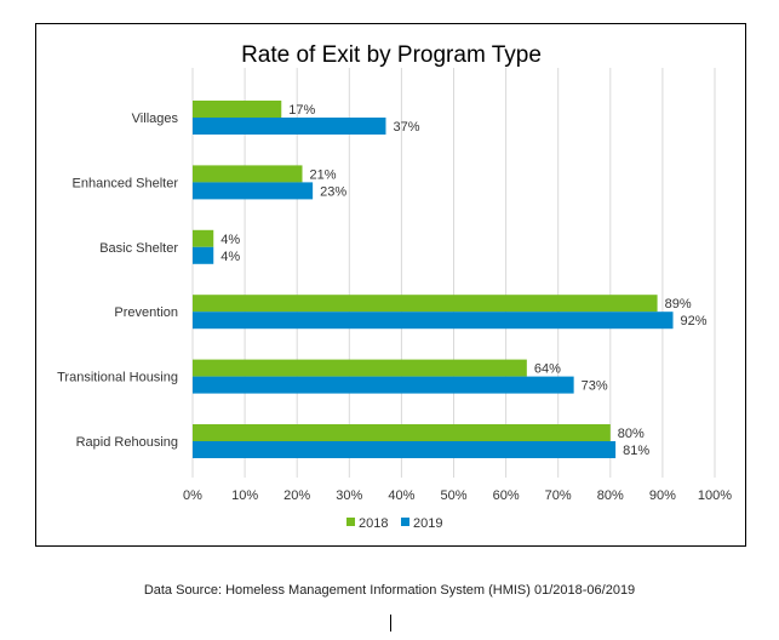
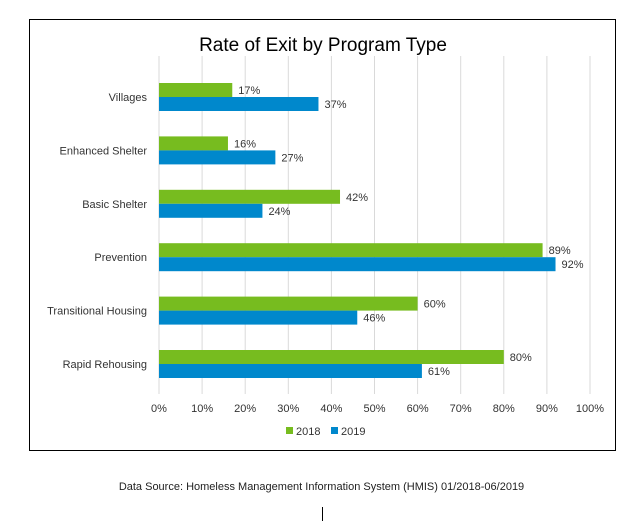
2018/Enhanced Shelter: 21% -> 16%
2019/Enhanced Shelter: 23% -> 27%
2018/Basic Shelter: 4% -> 42%
2019/Basic Shelter: 4% -> 24%
2018/Transitional Housing: 64% -> 60%
2019/Transitional Housing: 73% -> 46%
2019/Rapid Rehousing: 81% -> 61%
